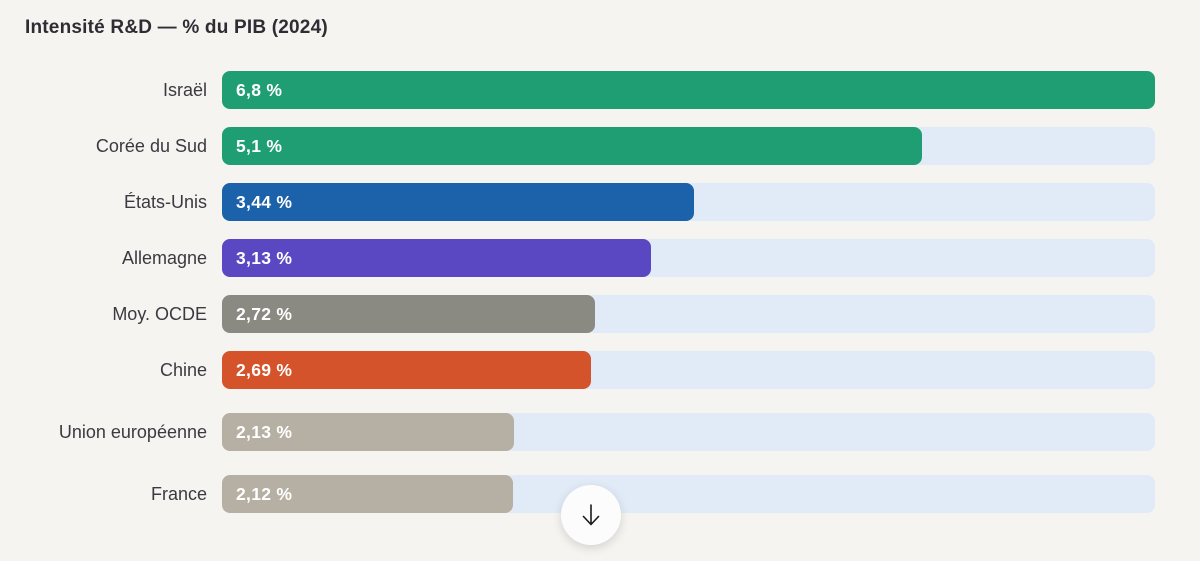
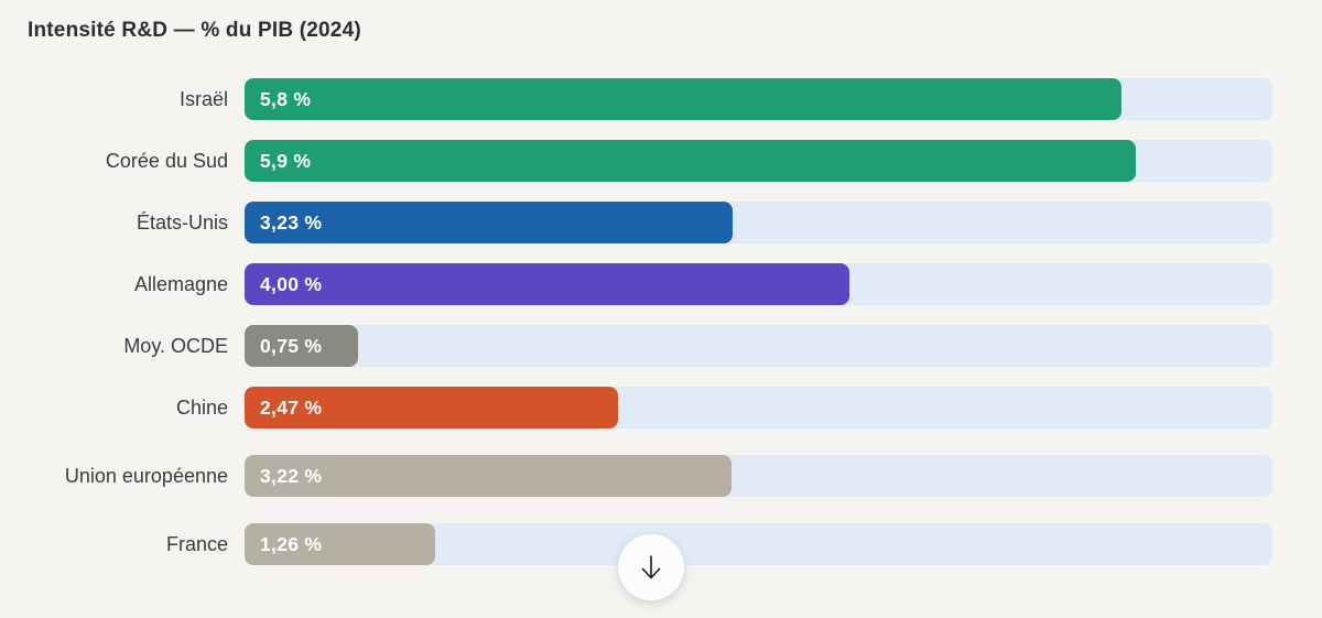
Israël: 6,8 -> 5,8
Corée du Sud: 5,1 -> 5,9
États-Unis: 3,44 -> 3,23
Allemagne: 3,13 -> 4,00
Moy. OCDE: 2,72 -> 0,75
Chine: 2,69 -> 2,47
Union européenne: 2,13 -> 3,22
France: 2,12 -> 1,26
